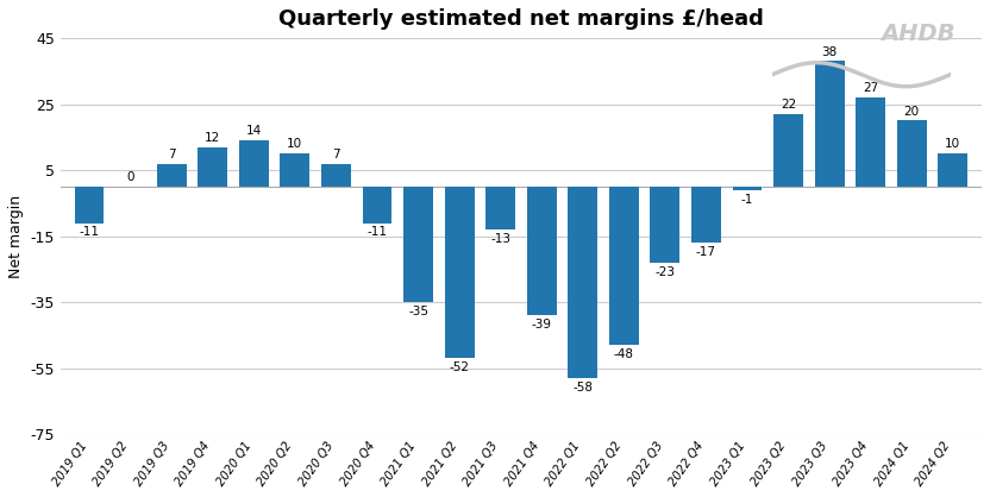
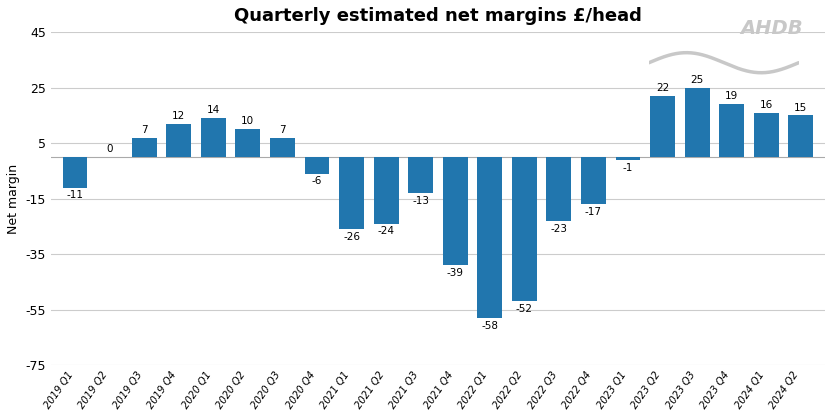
Quarterly estimated net margins £/head/2020 Q4: -11 -> -6
Quarterly estimated net margins £/head/2021 Q1: -35 -> -26
Quarterly estimated net margins £/head/2021 Q2: -52 -> -24
Quarterly estimated net margins £/head/2022 Q2: -48 -> -52
Quarterly estimated net margins £/head/2023 Q3: 38 -> 25
Quarterly estimated net margins £/head/2023 Q4: 27 -> 19
Quarterly estimated net margins £/head/2024 Q1: 20 -> 16
Quarterly estimated net margins £/head/2024 Q2: 10 -> 15
